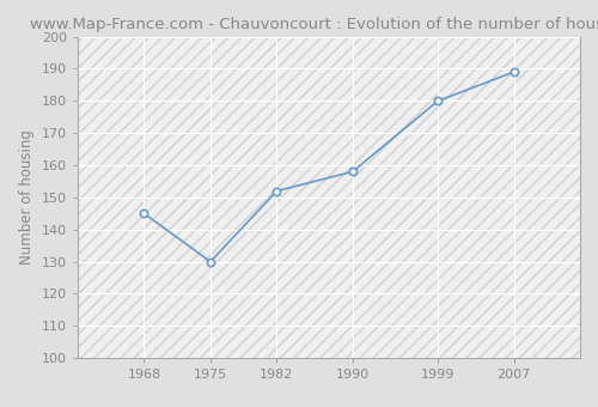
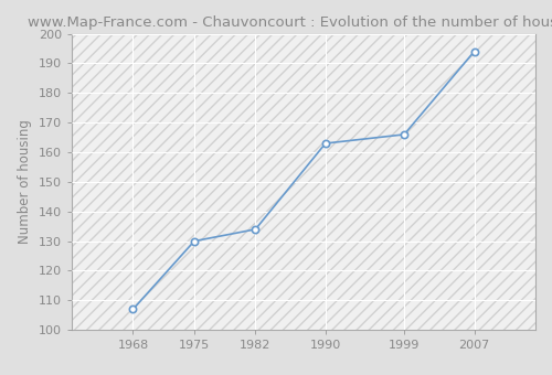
1968: 145 -> 107
1982: 152 -> 134
1990: 158 -> 163
1999: 180 -> 166
2007: 189 -> 194
